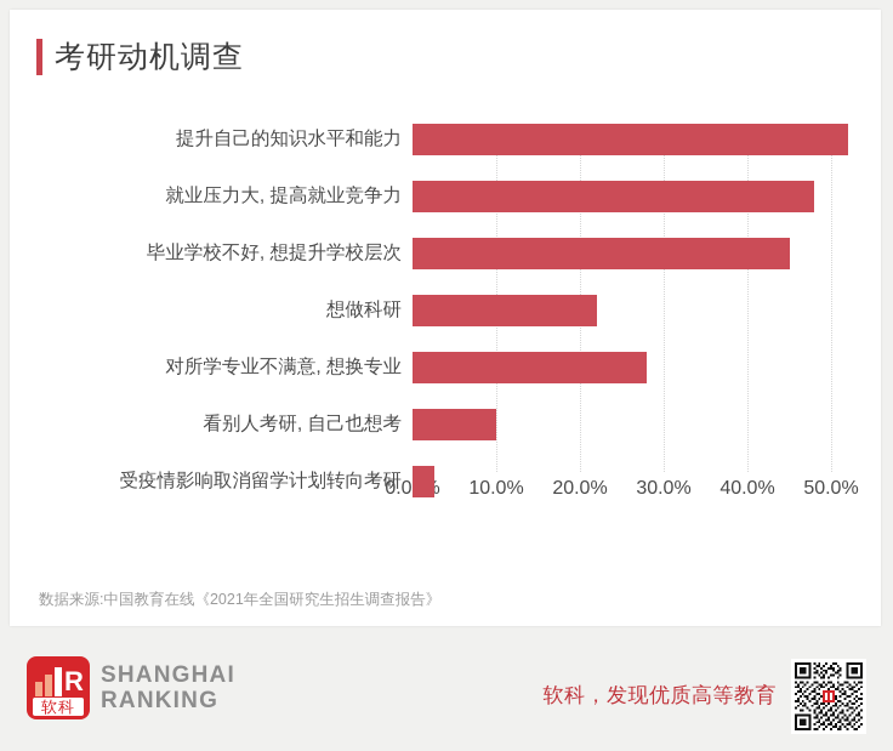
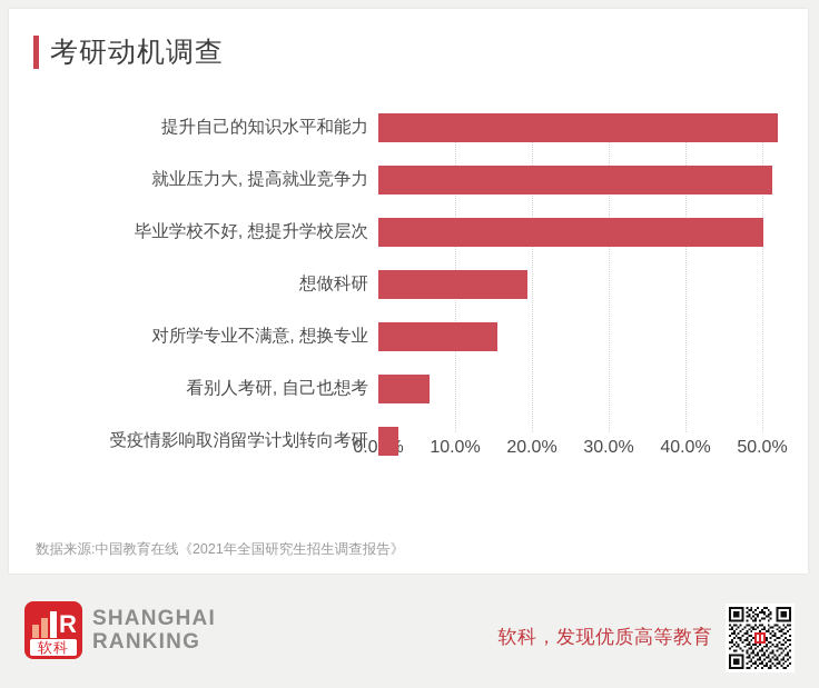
就业压力大, 提高就业竞争力: 48% -> 51%
毕业学校不好, 想提升学校层次: 45% -> 50%
想做科研: 22% -> 19%
对所学专业不满意, 想换专业: 28% -> 16%
看别人考研, 自己也想考: 10% -> 7%
